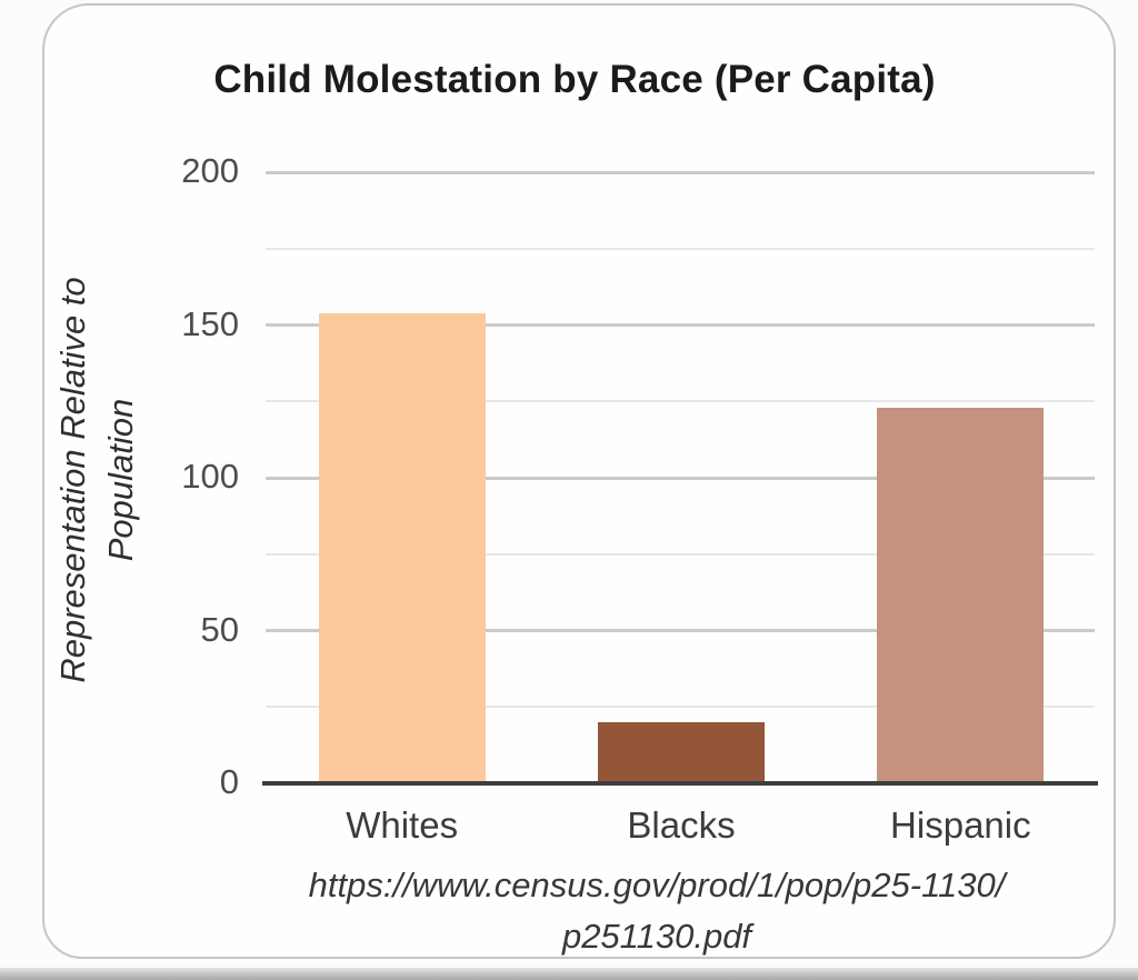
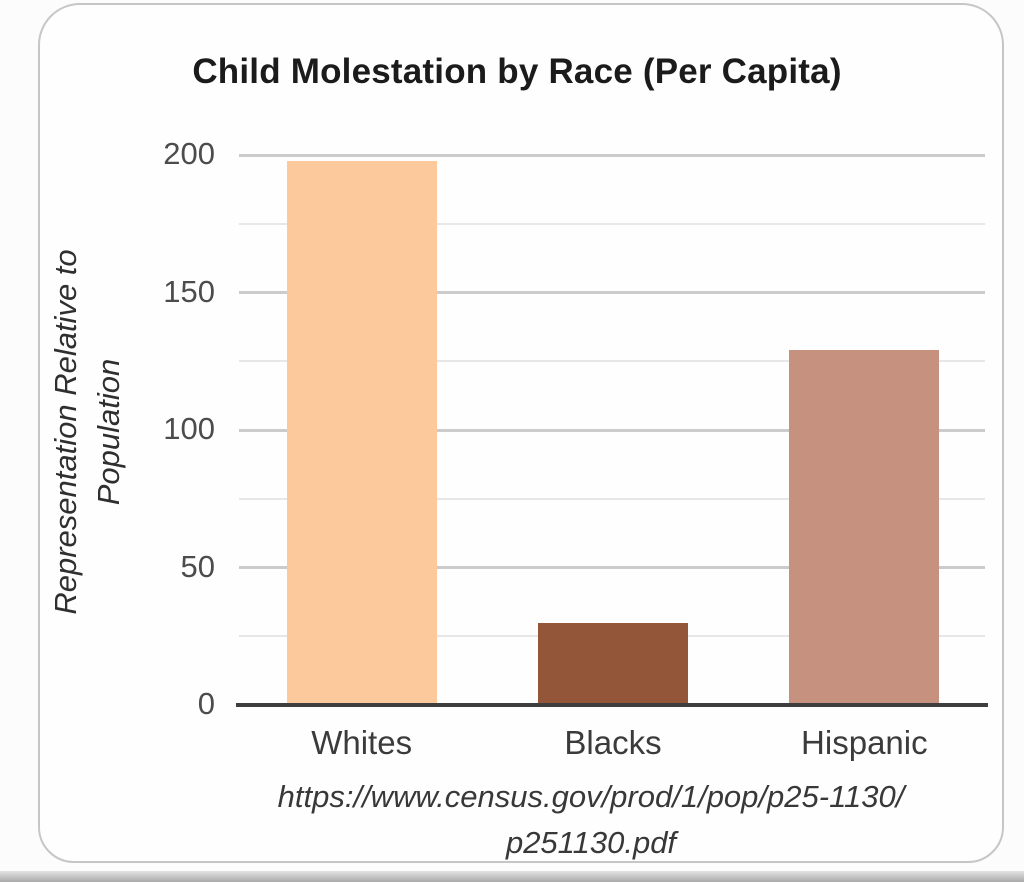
Whites: 154 -> 198
Blacks: 20 -> 30
Hispanic: 123 -> 129
